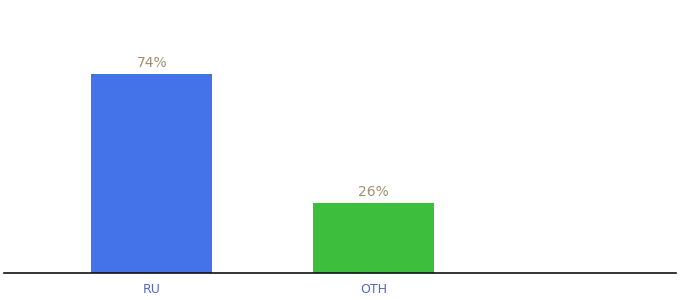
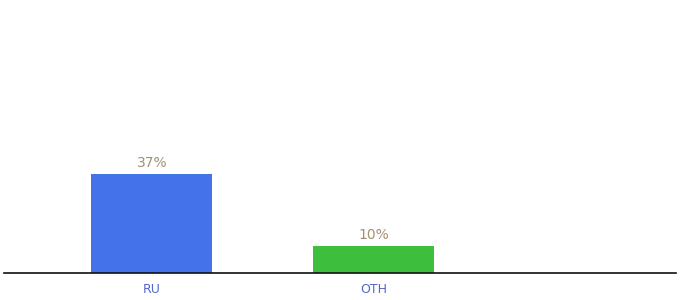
RU: 74% -> 37%
OTH: 26% -> 10%
